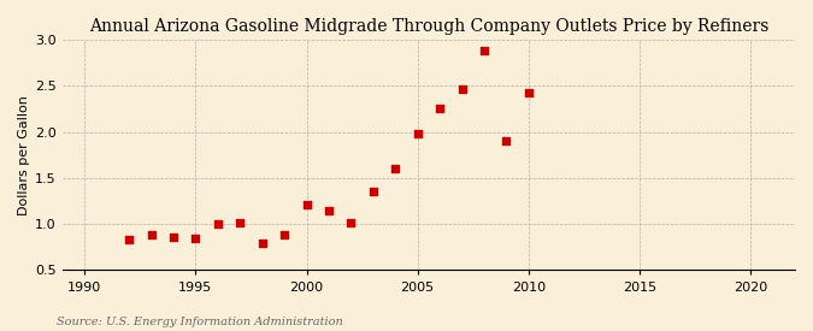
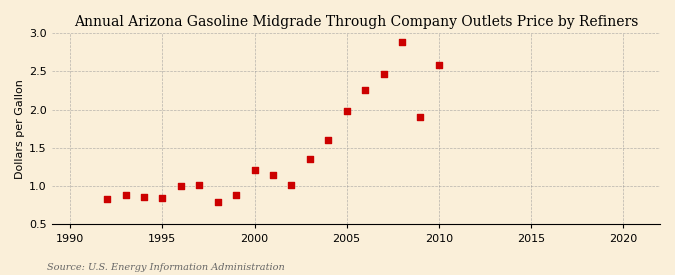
2010: 2.42 -> 2.58
